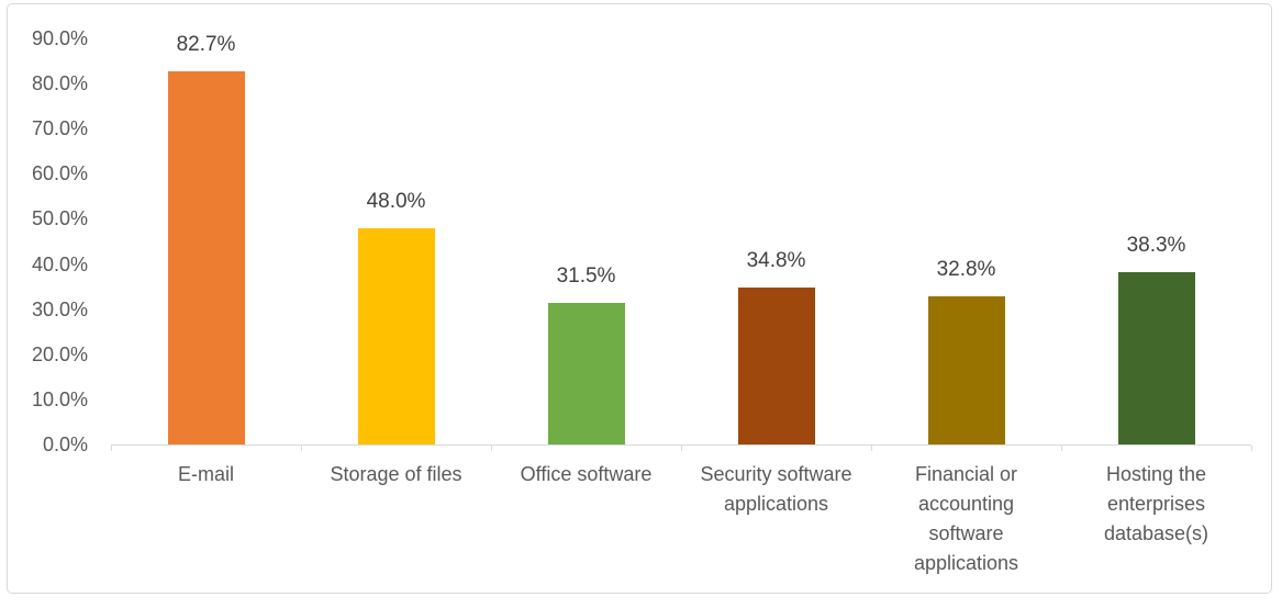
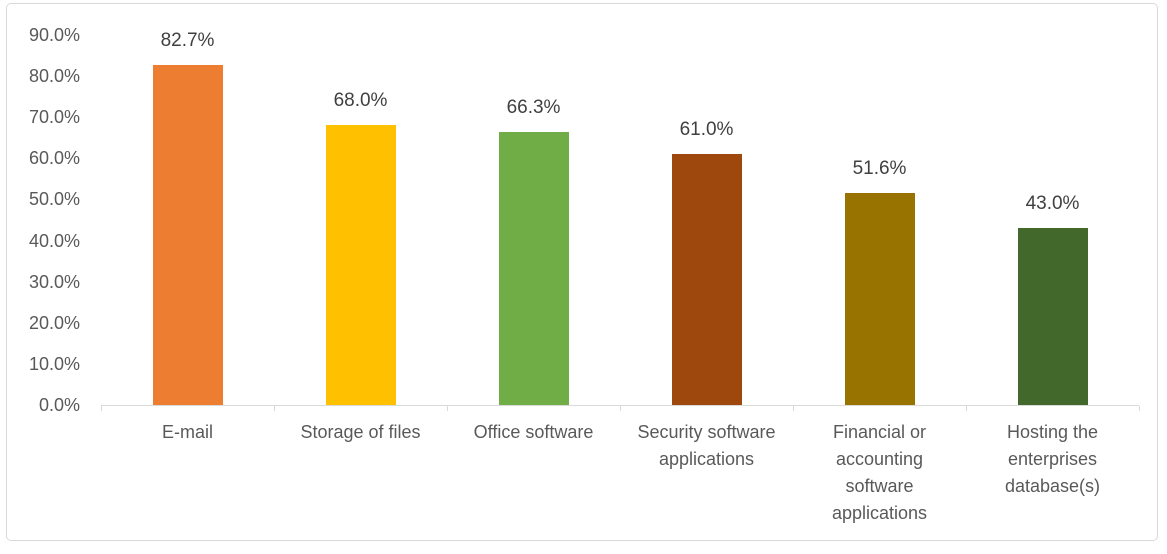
Storage of files: 48.0% -> 68.0%
Office software: 31.5% -> 66.3%
Security software applications: 34.8% -> 61.0%
Financial or accounting software applications: 32.8% -> 51.6%
Hosting the enterprises database(s): 38.3% -> 43.0%
